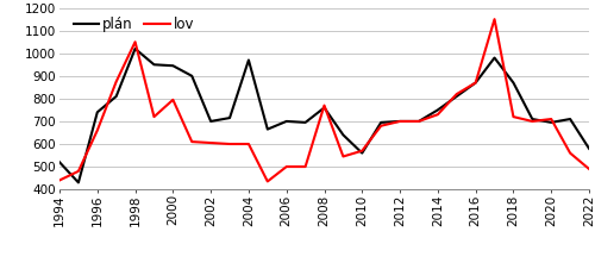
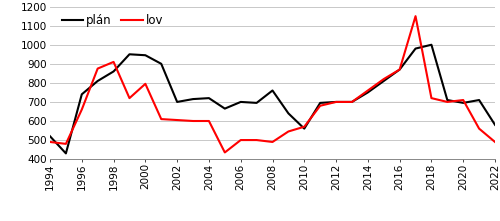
lov/1994: 440 -> 490
plán/1998: 1020 -> 860
lov/1998: 1050 -> 910
plán/2004: 970 -> 720
lov/2008: 770 -> 490
lov/2014: 730 -> 760
plán/2018: 870 -> 1000
